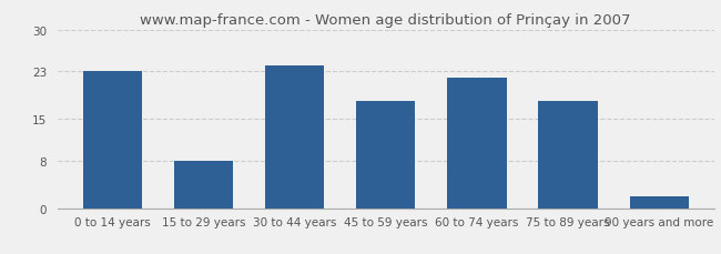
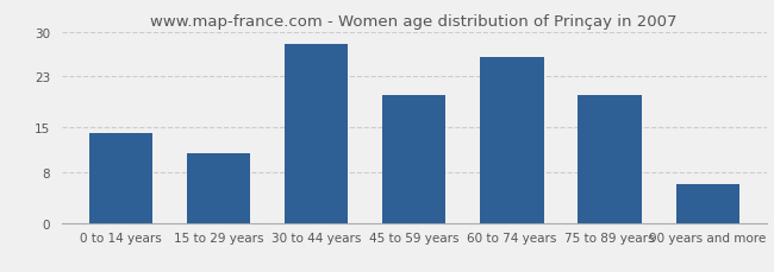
0 to 14 years: 23 -> 14
15 to 29 years: 8 -> 11
30 to 44 years: 24 -> 28
45 to 59 years: 18 -> 20
60 to 74 years: 22 -> 26
75 to 89 years: 18 -> 20
90 years and more: 2 -> 6
